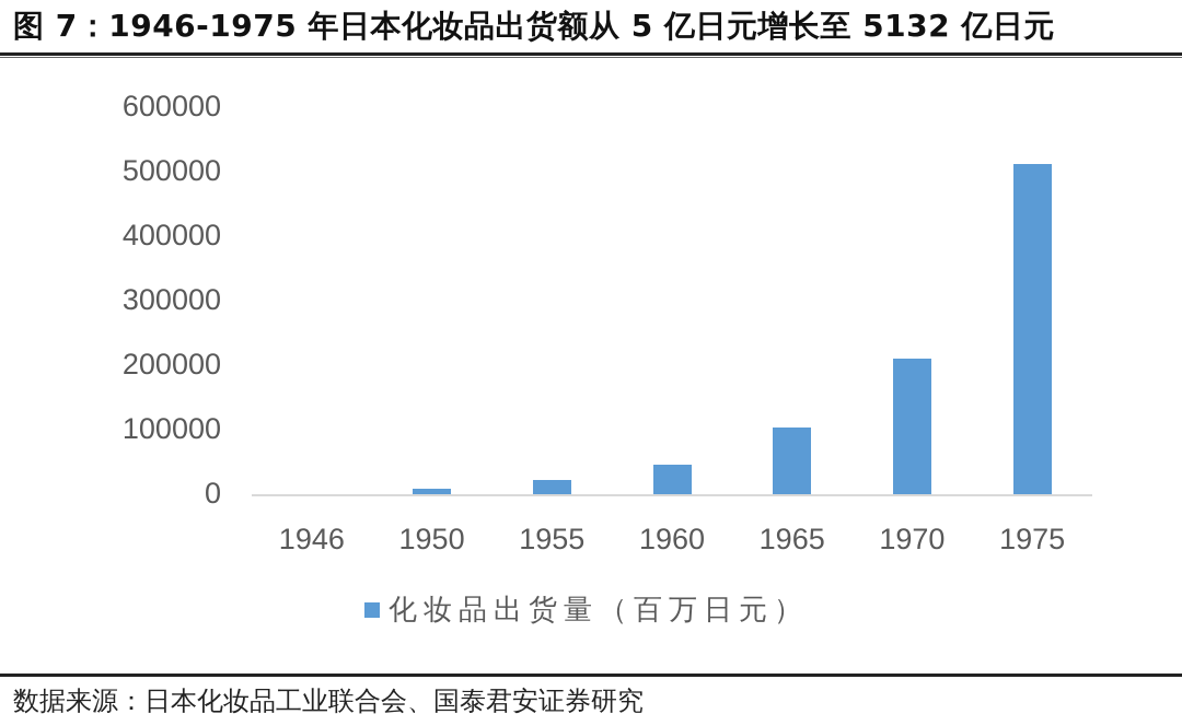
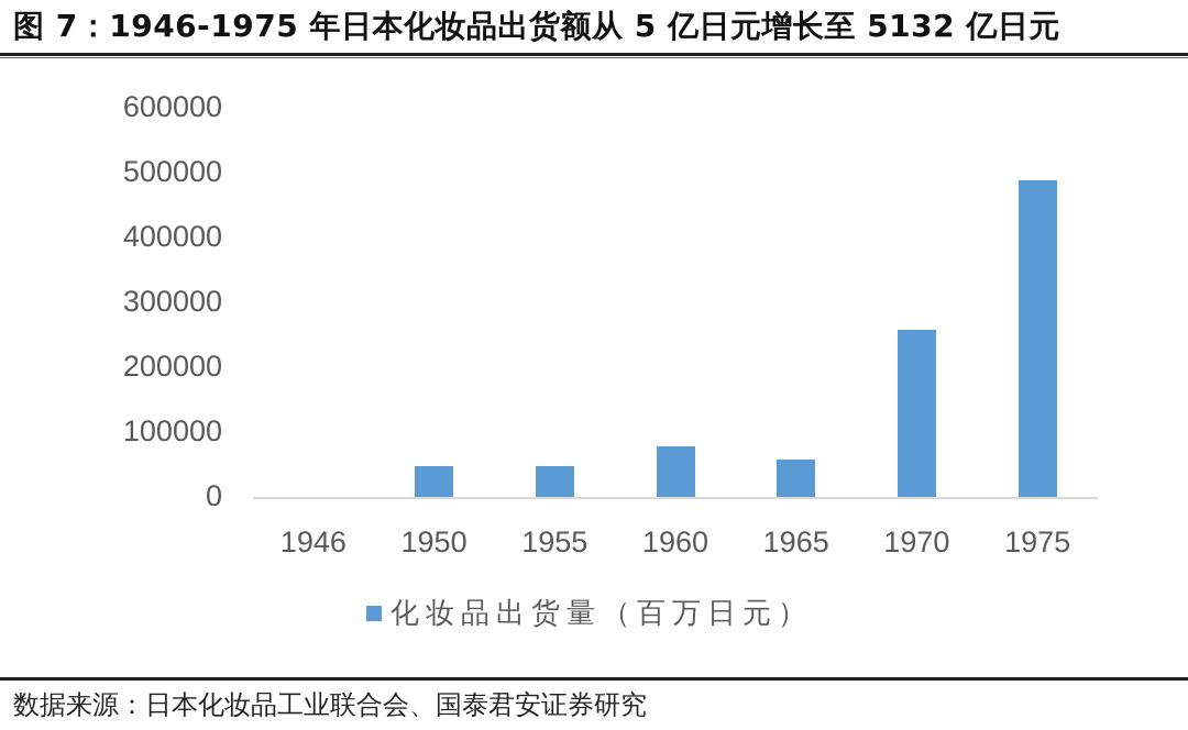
1950: 10000 -> 50000
1955: 20000 -> 50000
1960: 50000 -> 80000
1965: 100000 -> 60000
1970: 210000 -> 260000
1975: 510000 -> 490000
